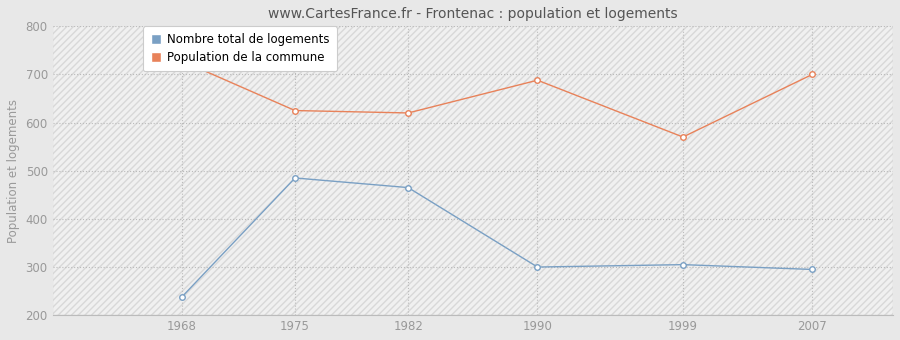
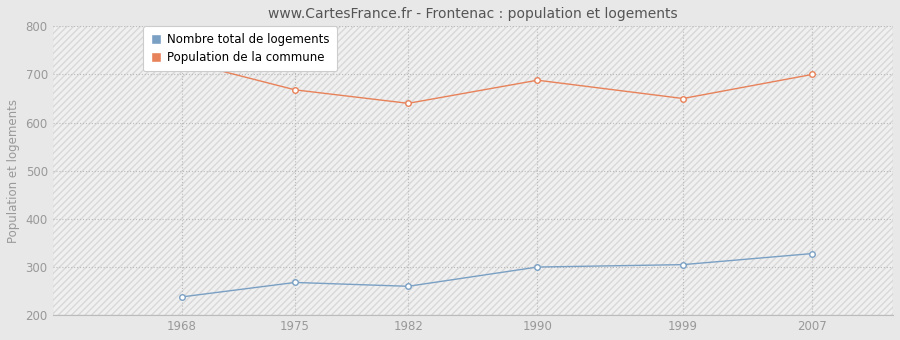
Nombre total de logements/1975: 485 -> 268
Population de la commune/1975: 625 -> 668
Nombre total de logements/1982: 465 -> 260
Population de la commune/1982: 620 -> 640
Population de la commune/1999: 570 -> 650
Nombre total de logements/2007: 295 -> 328
